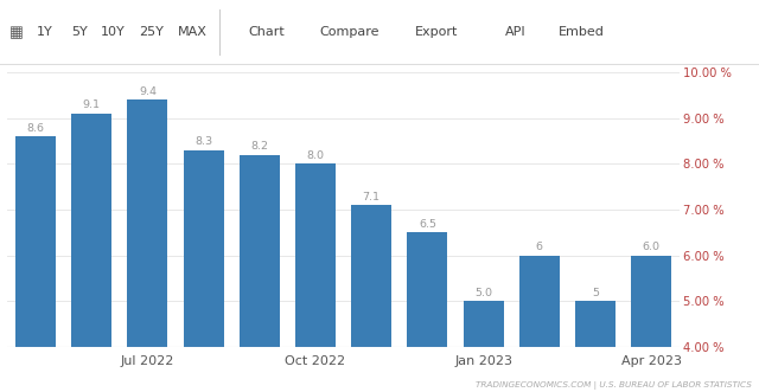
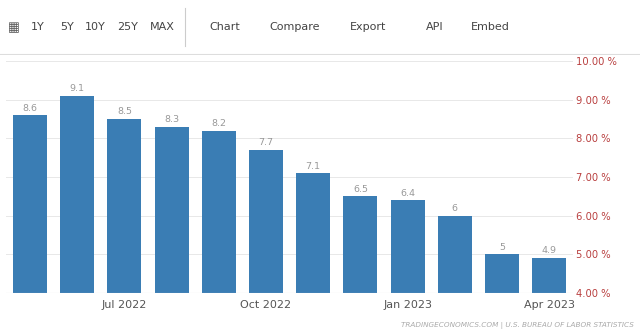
Jul 2022: 9.4 -> 8.5
Oct 2022: 8.0 -> 7.7
Jan 2023: 5.0 -> 6.4
Apr 2023: 6.0 -> 4.9
